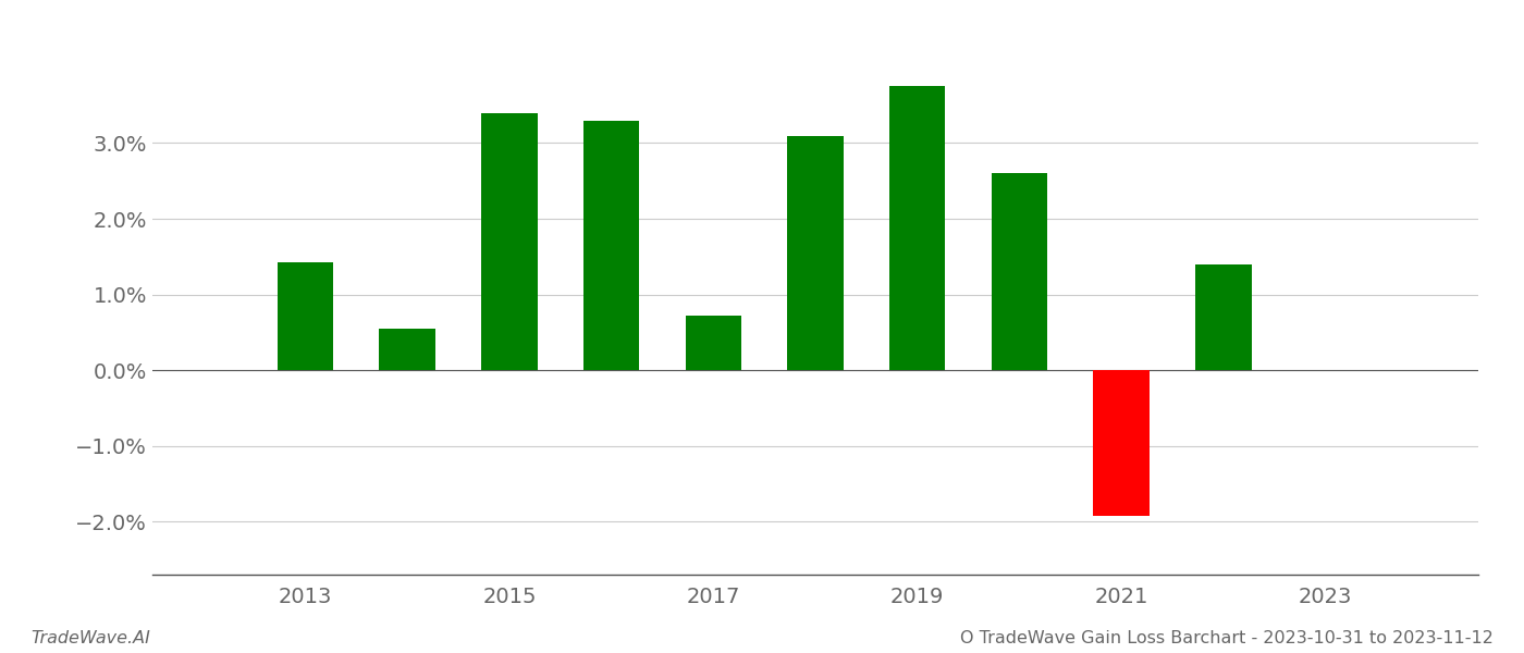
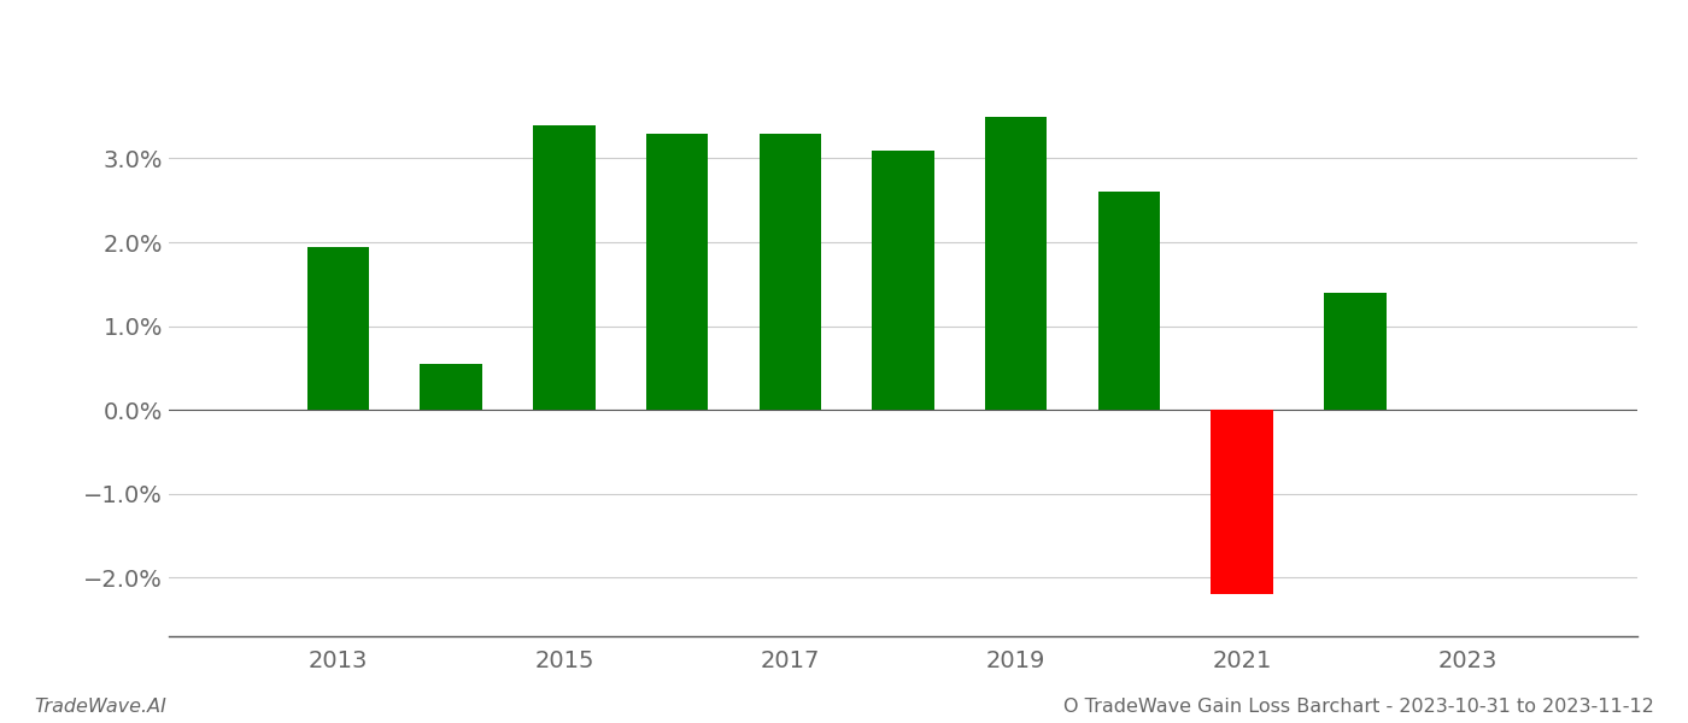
2013: 1.42% -> 1.95%
2017: 0.72% -> 3.30%
2019: 3.76% -> 3.50%
2021: -1.92% -> -2.20%
